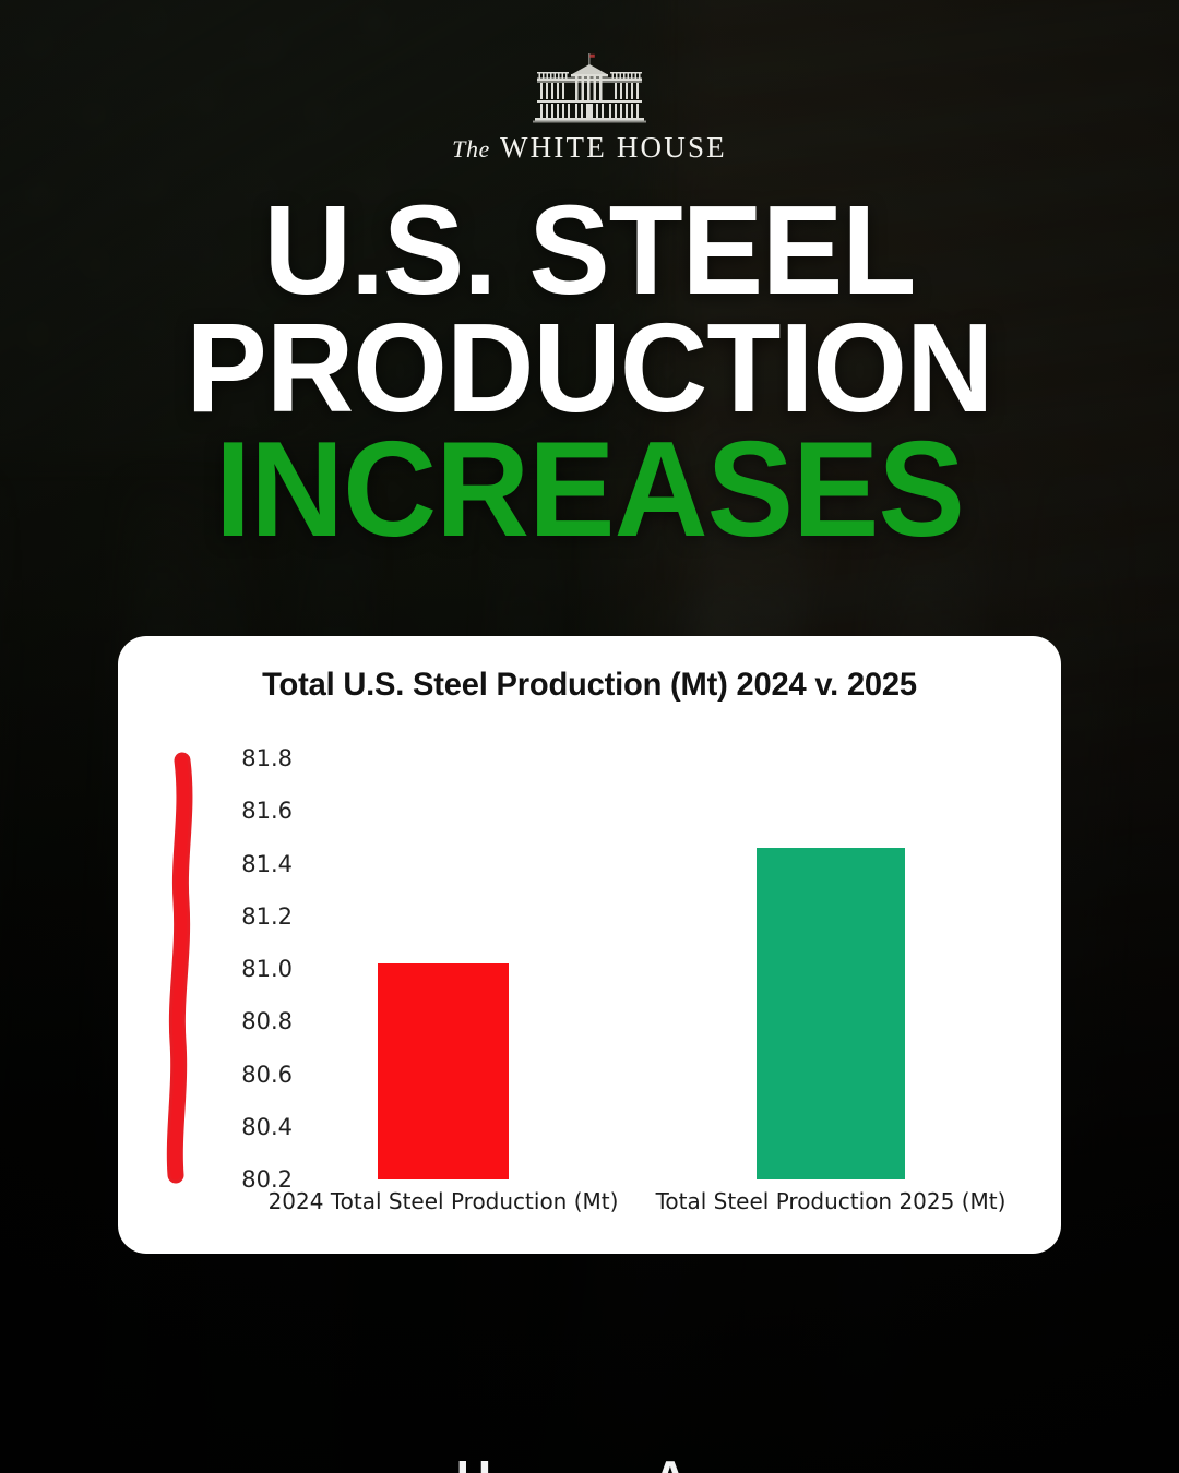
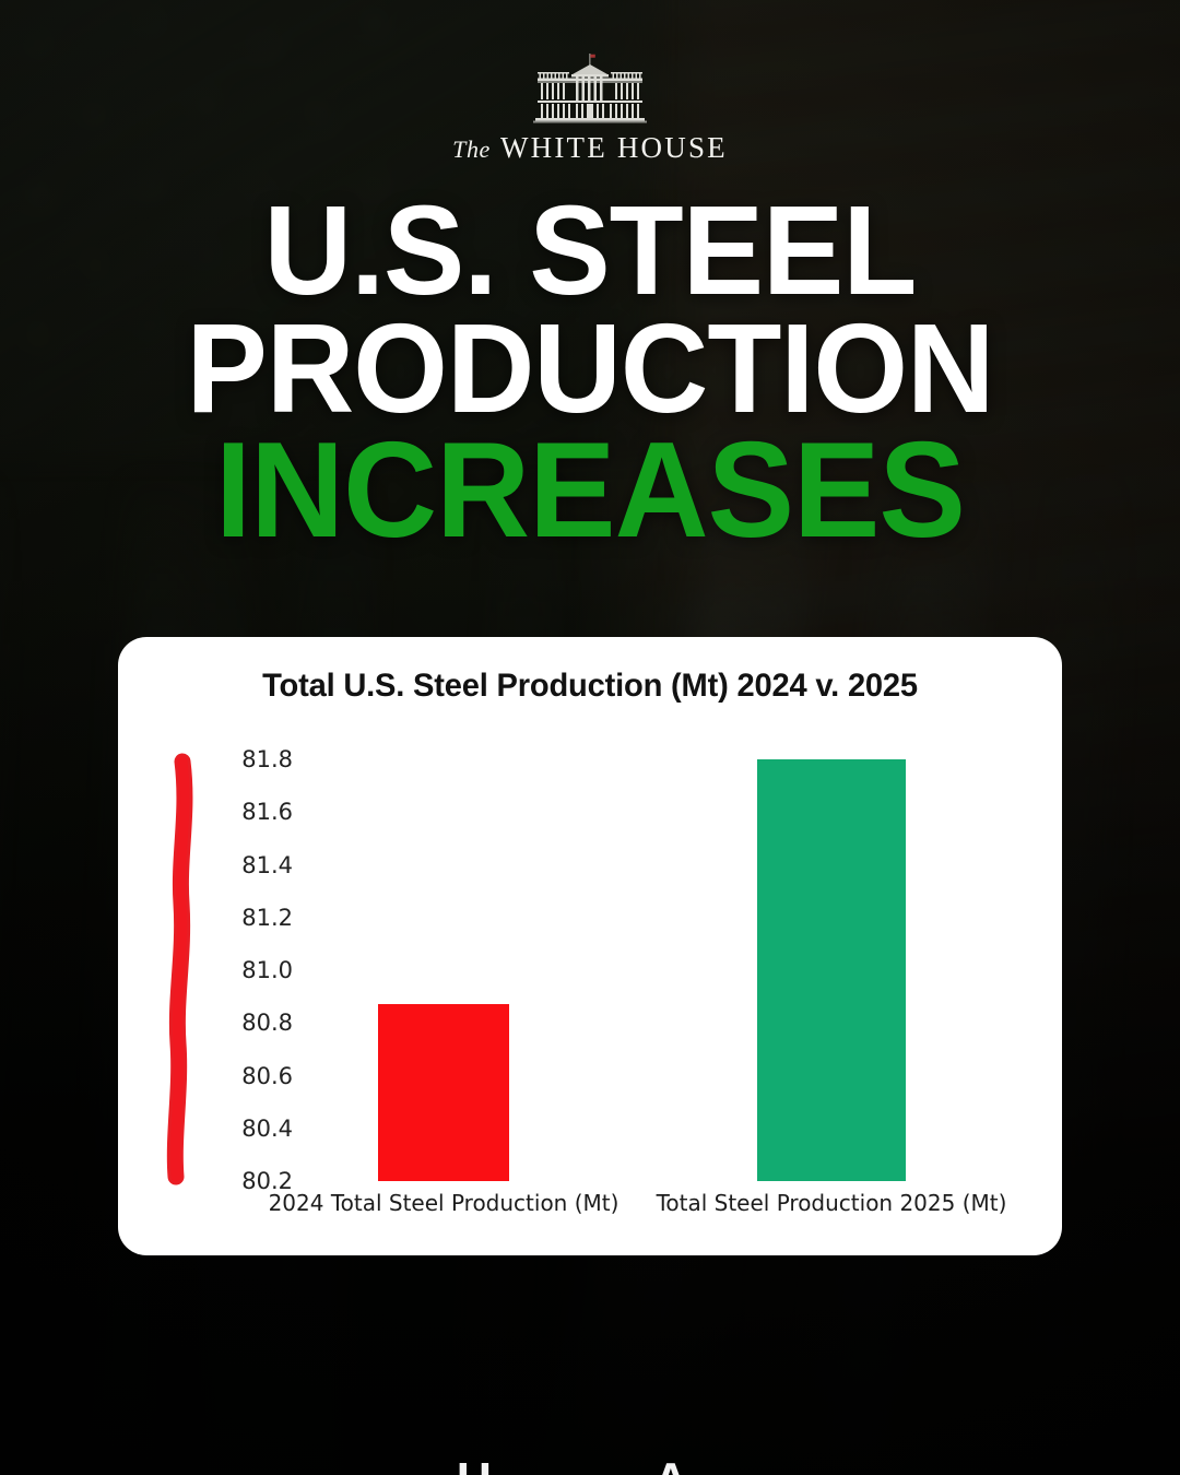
2024 Total Steel Production (Mt): 81.02 -> 80.87
Total Steel Production 2025 (Mt): 81.46 -> 81.80
